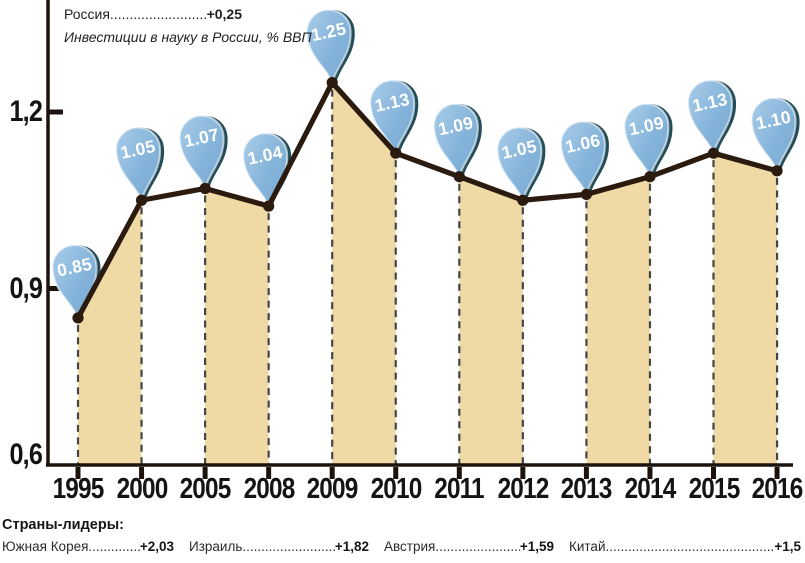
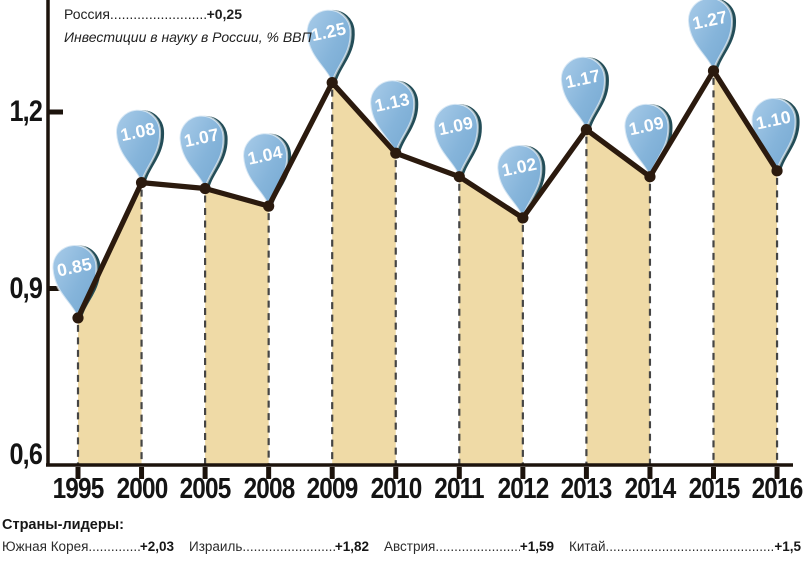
2000: 1.05 -> 1.08
2012: 1.05 -> 1.02
2013: 1.06 -> 1.17
2015: 1.13 -> 1.27
